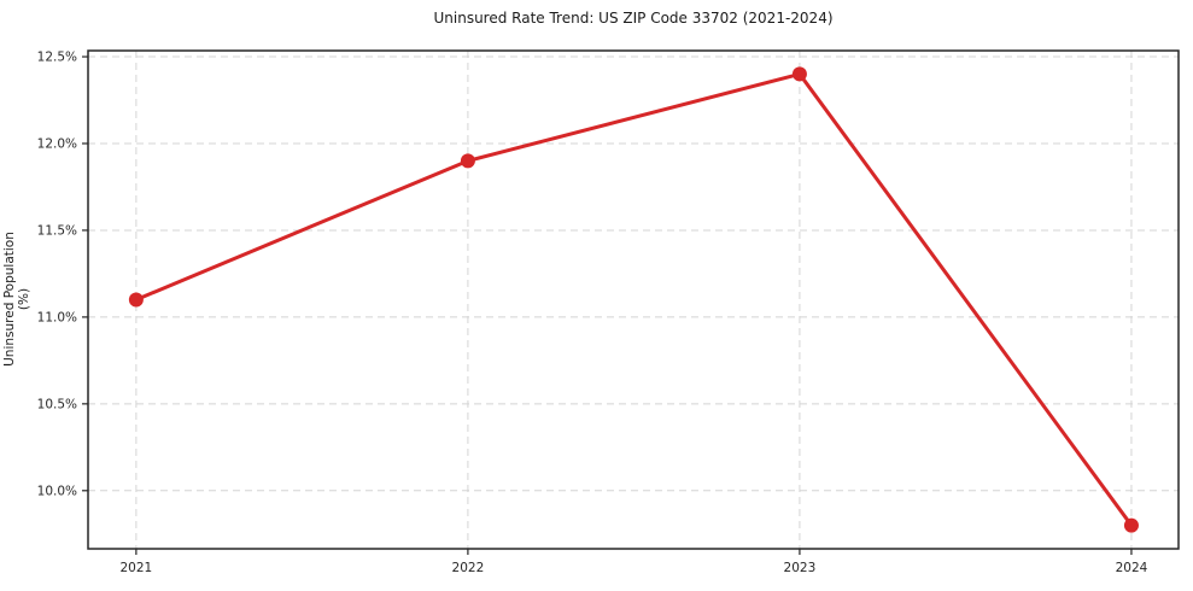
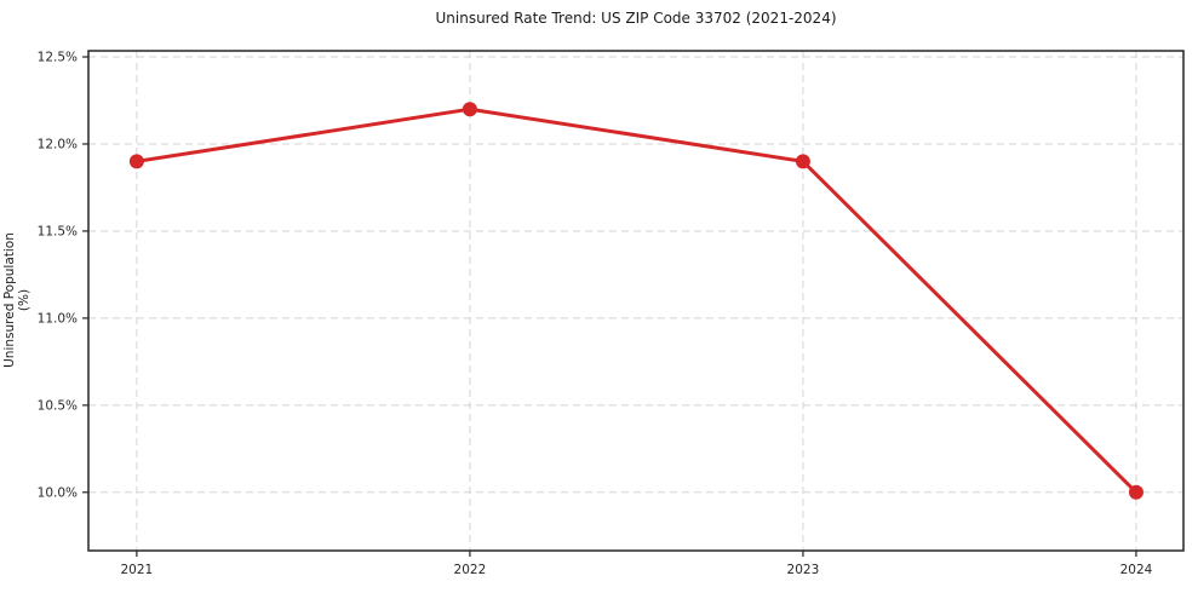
2021: 11.1% -> 11.9%
2022: 11.9% -> 12.2%
2023: 12.4% -> 11.9%
2024: 9.8% -> 10.0%
